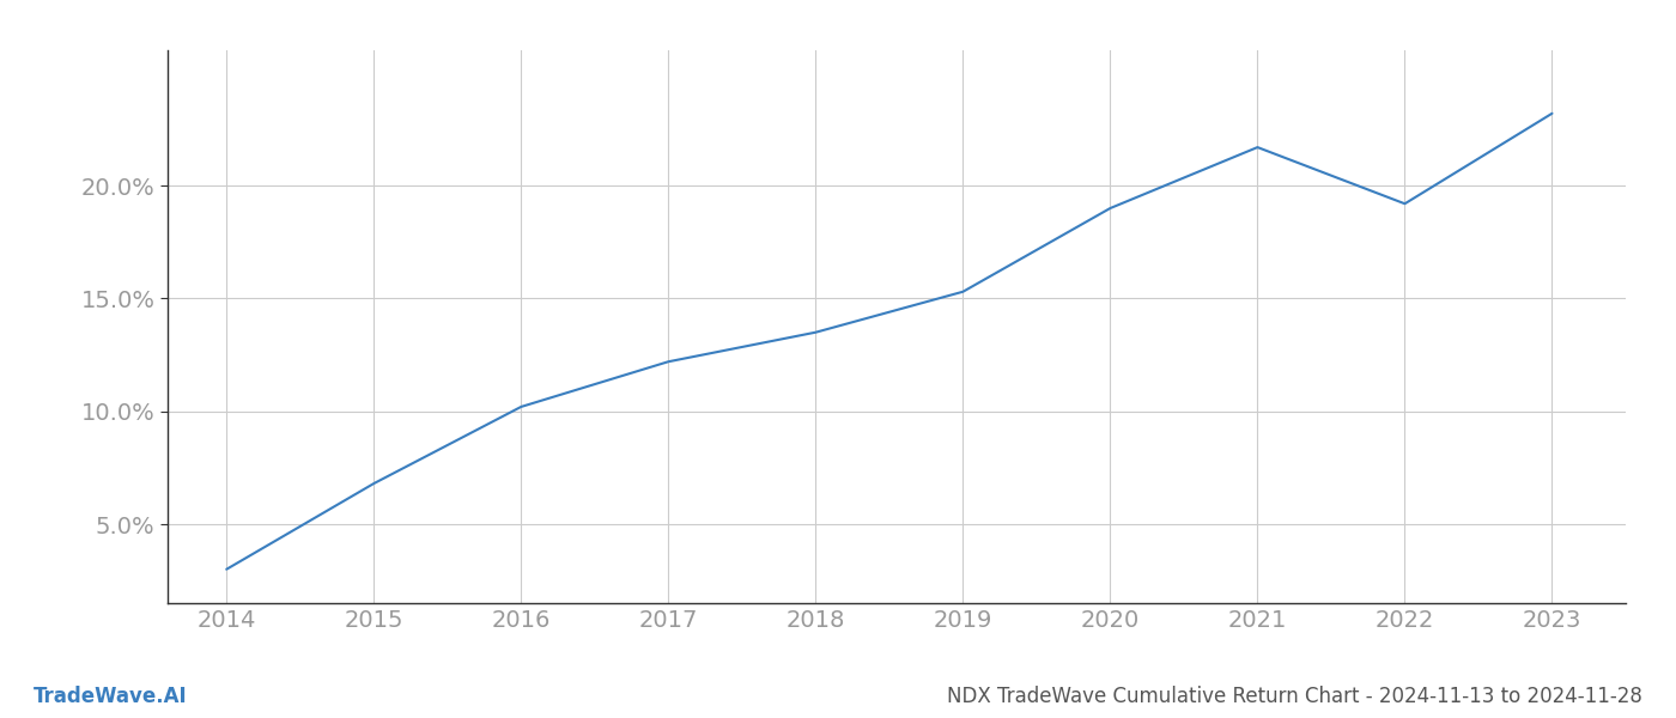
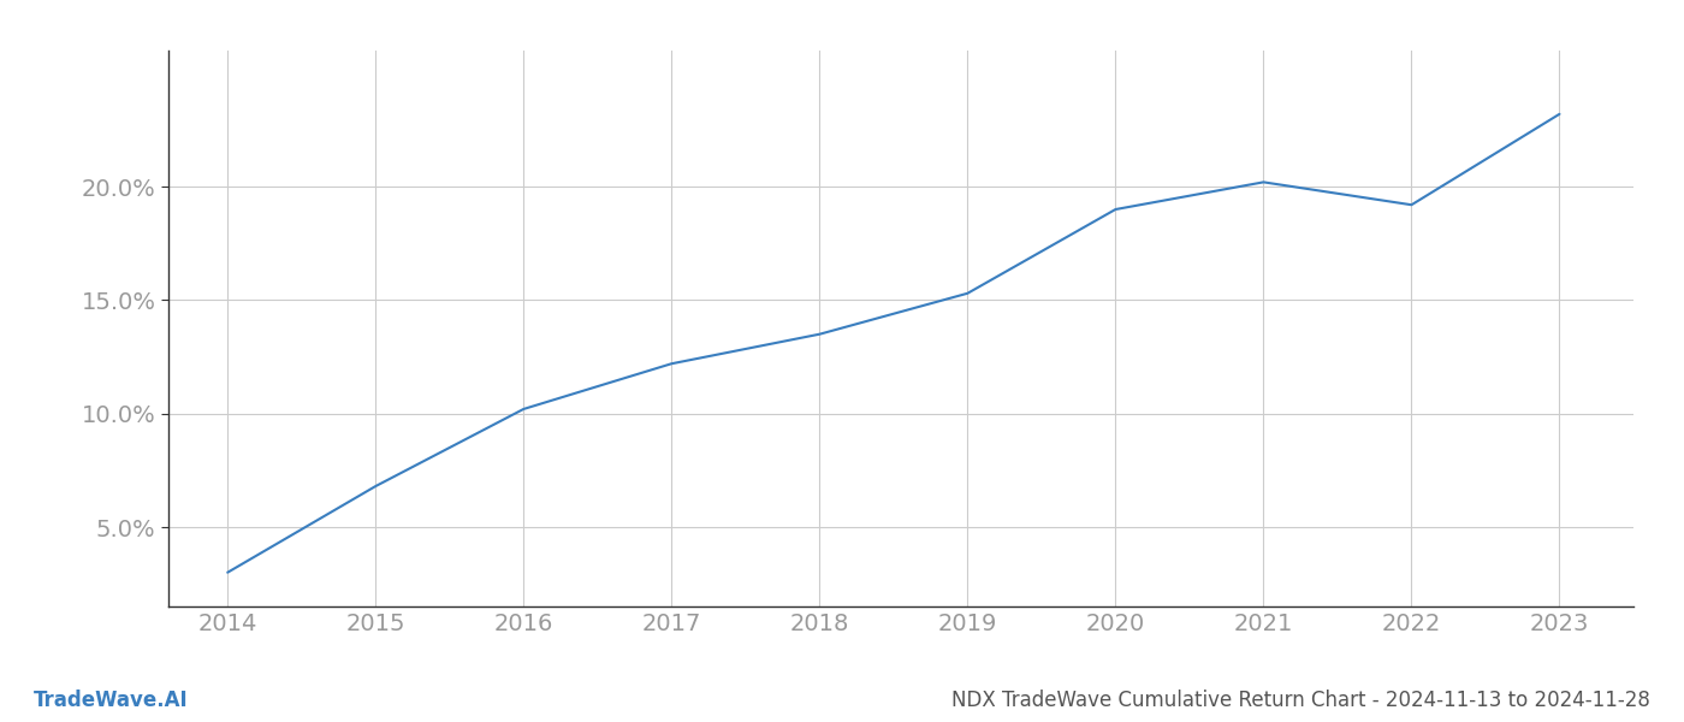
2021: 21.7% -> 20.2%
